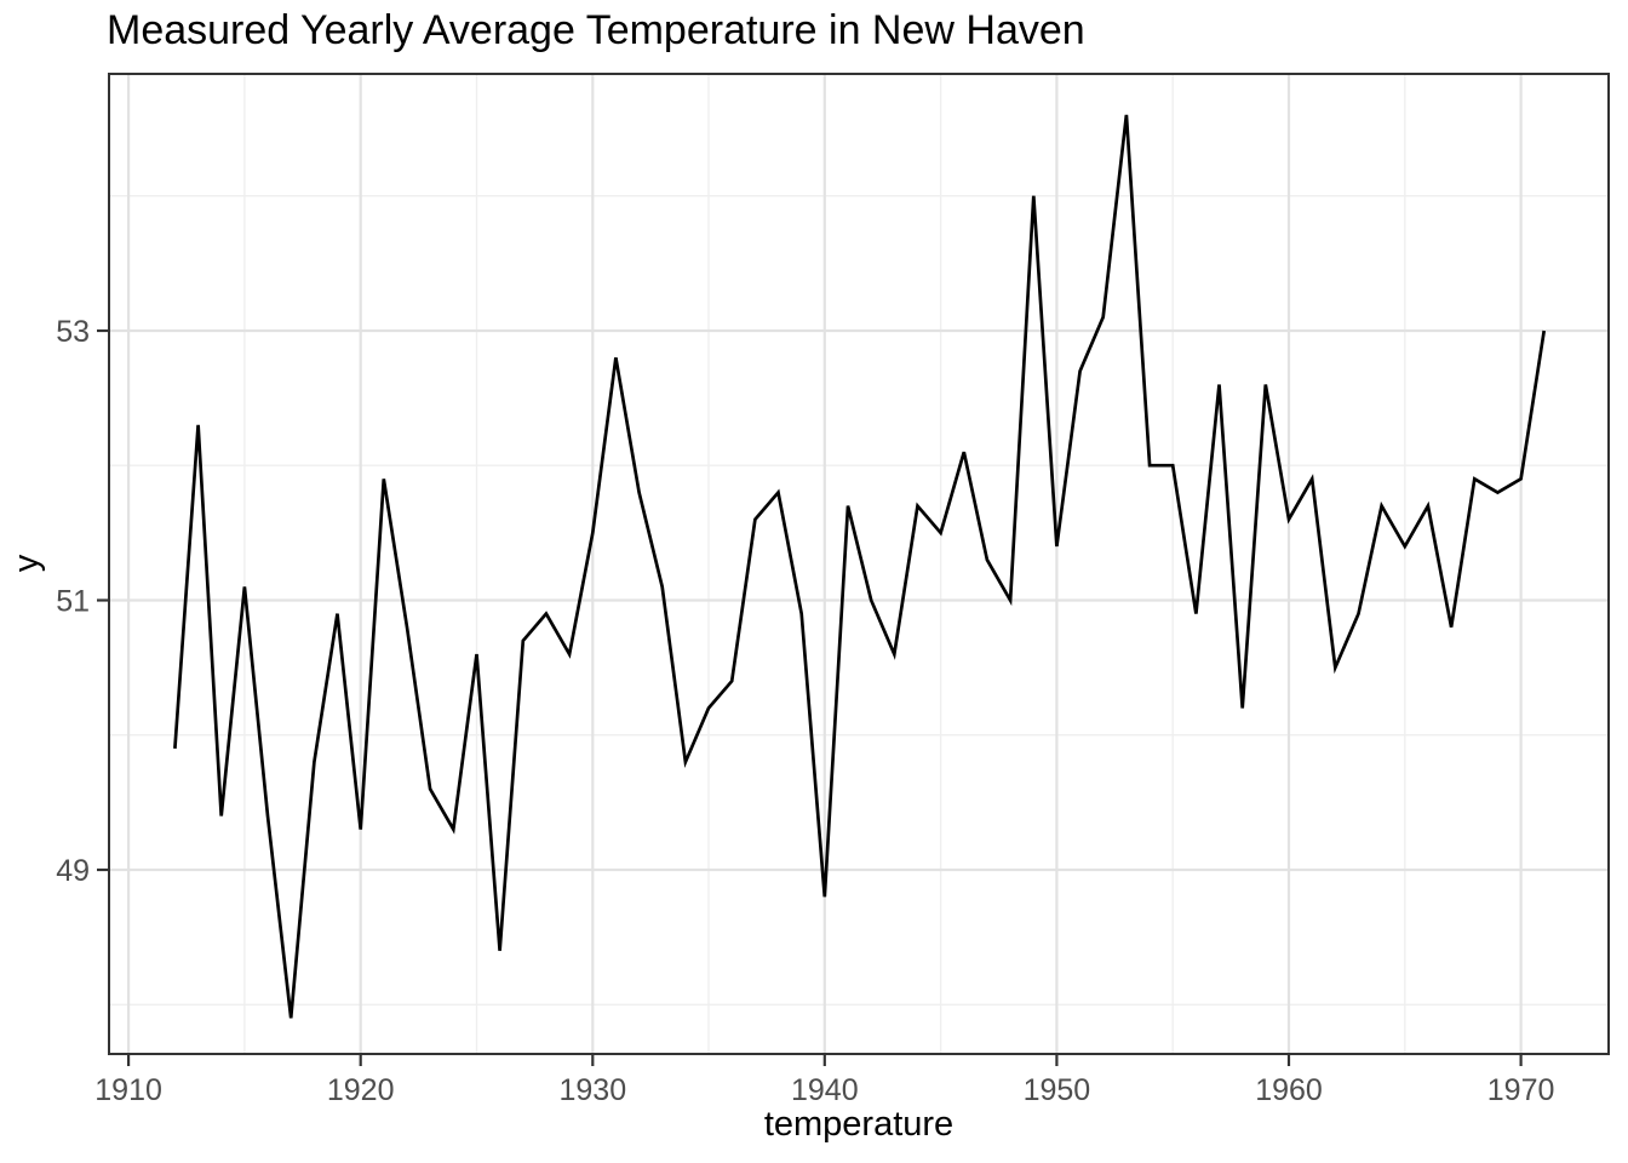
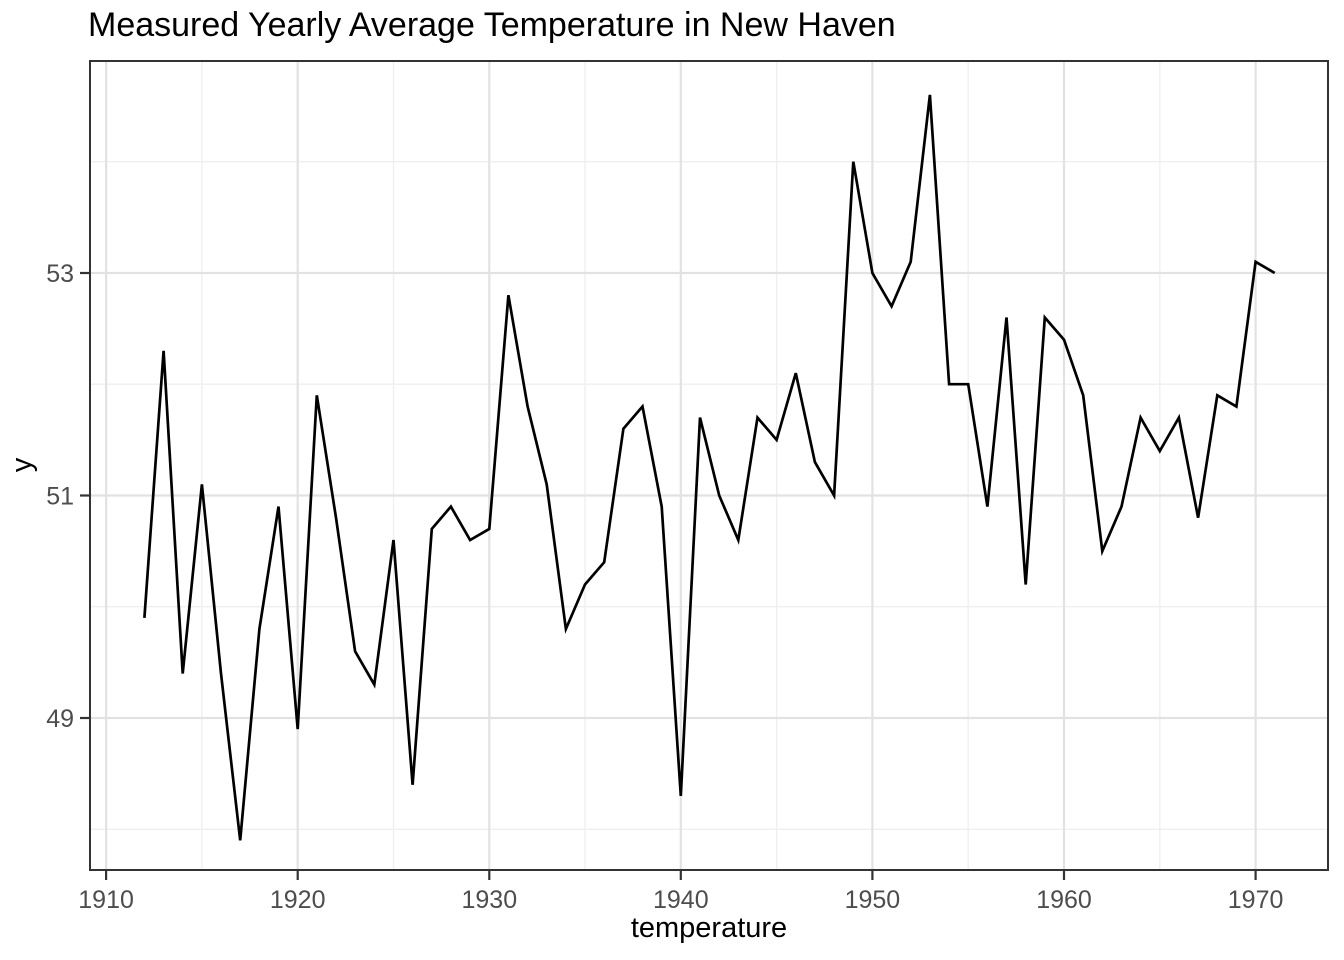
1920: 49.3 -> 48.9
1930: 51.5 -> 50.7
1940: 48.8 -> 48.3
1950: 51.4 -> 53.0
1960: 51.6 -> 52.4
1970: 51.9 -> 53.1
